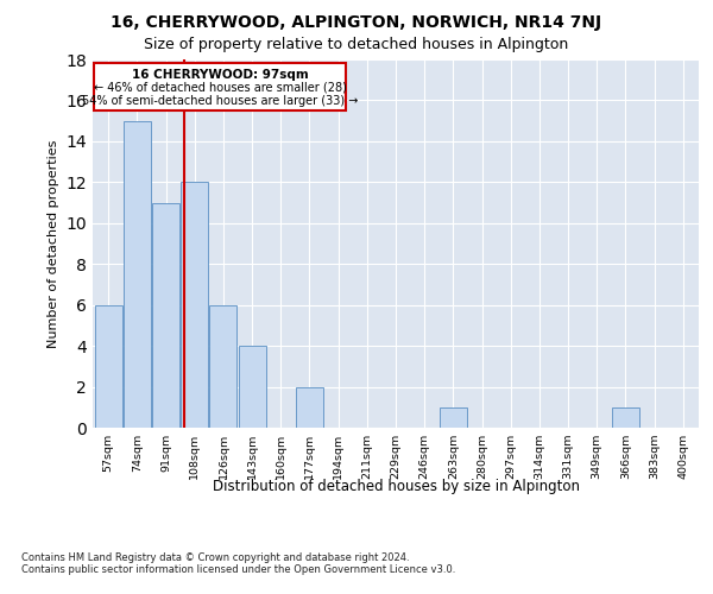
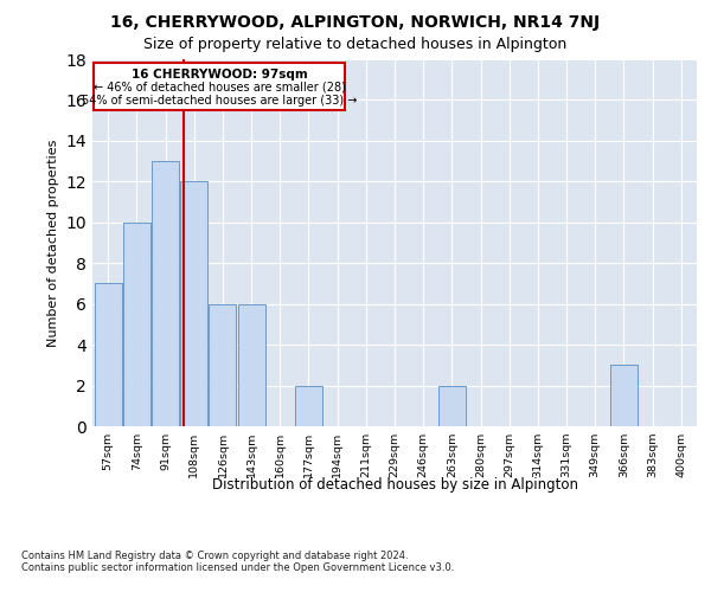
57sqm: 6 -> 7
74sqm: 15 -> 10
91sqm: 11 -> 13
143sqm: 4 -> 6
263sqm: 1 -> 2
366sqm: 1 -> 3
